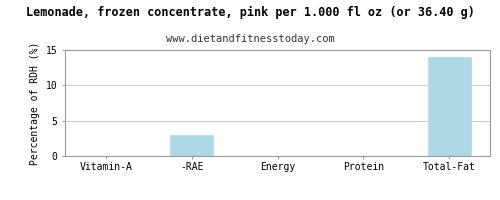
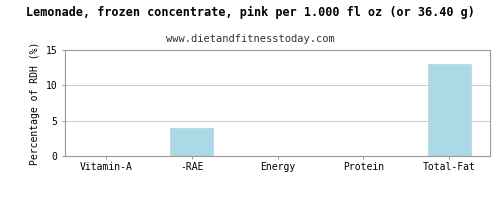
-RAE: 3 -> 4
Total-Fat: 14 -> 13
